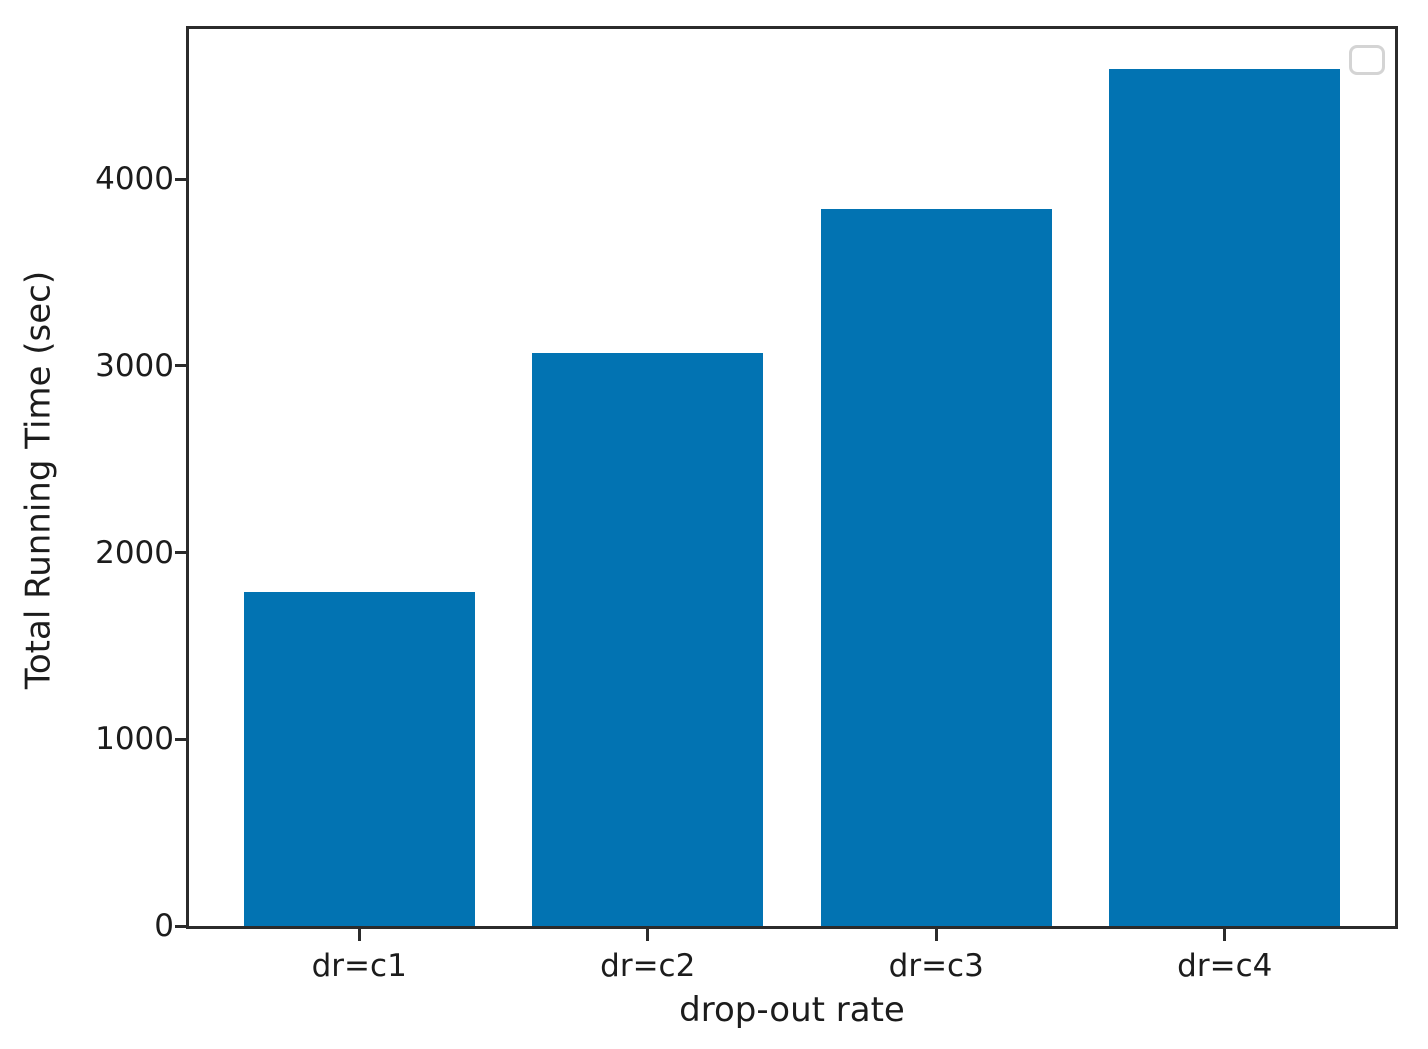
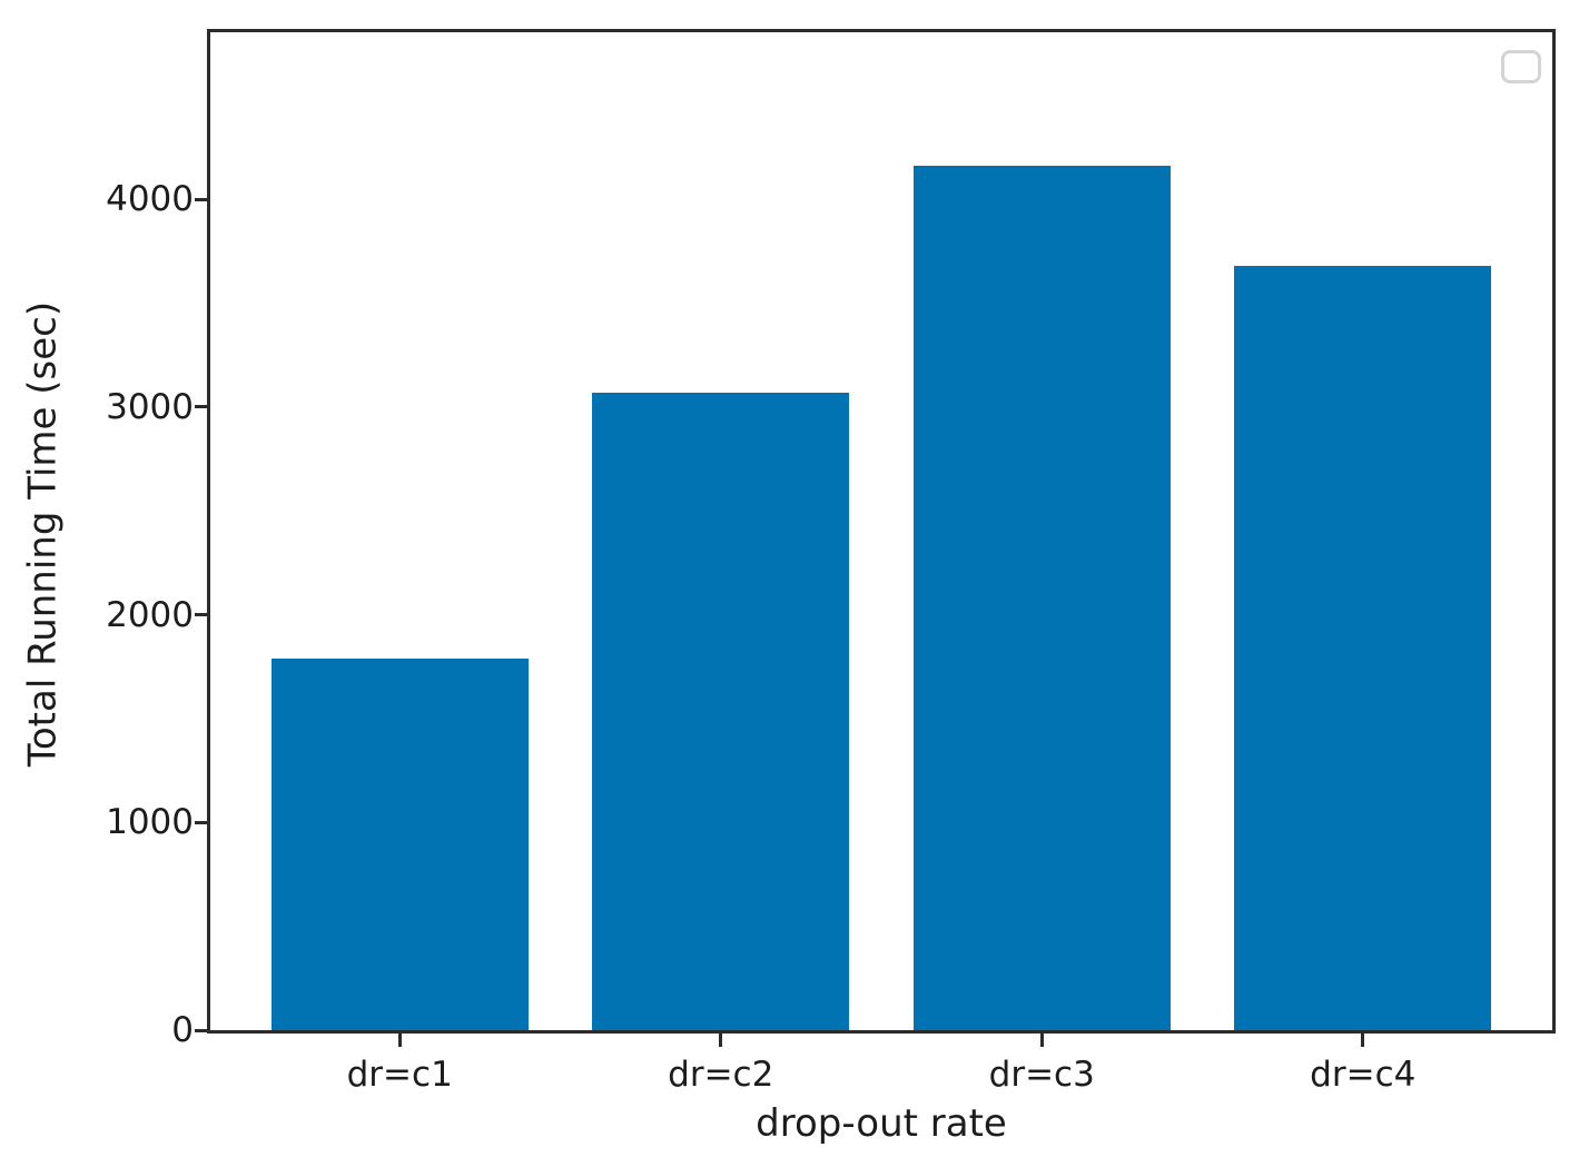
dr=c3: 3840 -> 4160
dr=c4: 4590 -> 3680
